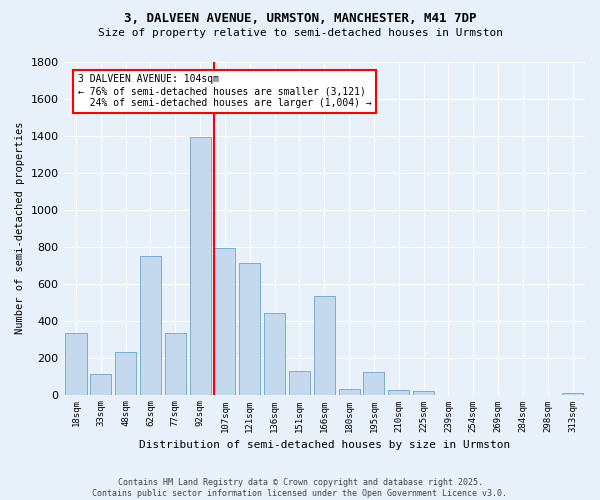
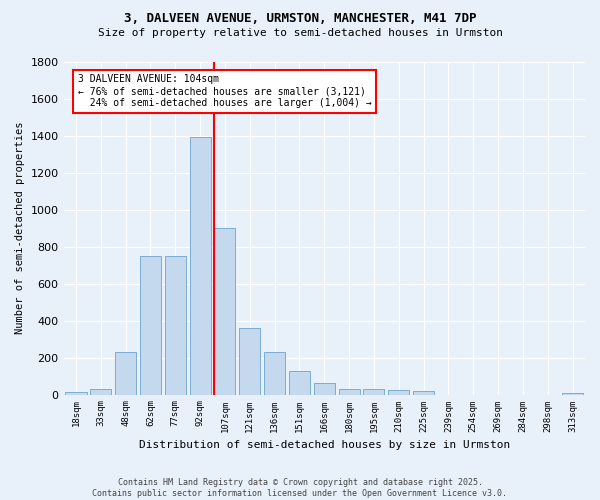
18sqm: 330 -> 20
33sqm: 110 -> 30
77sqm: 330 -> 750
107sqm: 790 -> 900
121sqm: 710 -> 360
136sqm: 440 -> 230
166sqm: 530 -> 60
195sqm: 120 -> 30
